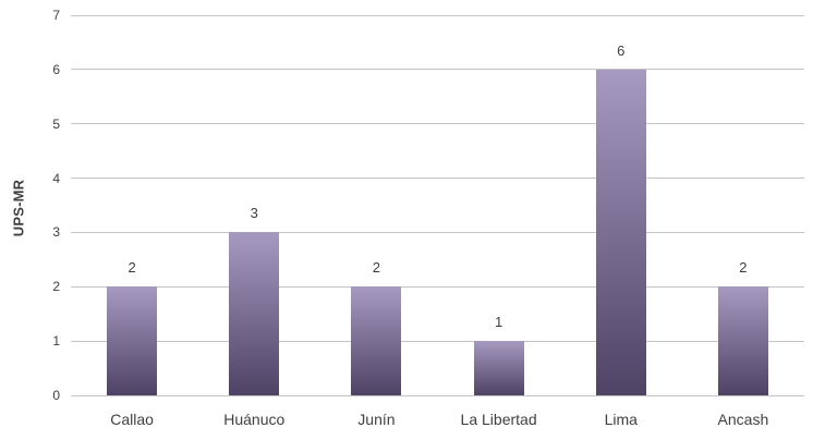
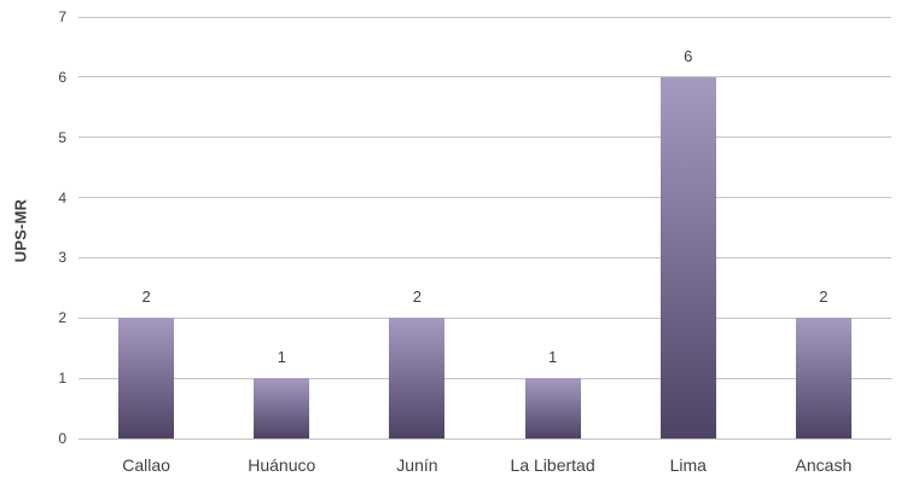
Huánuco: 3 -> 1
